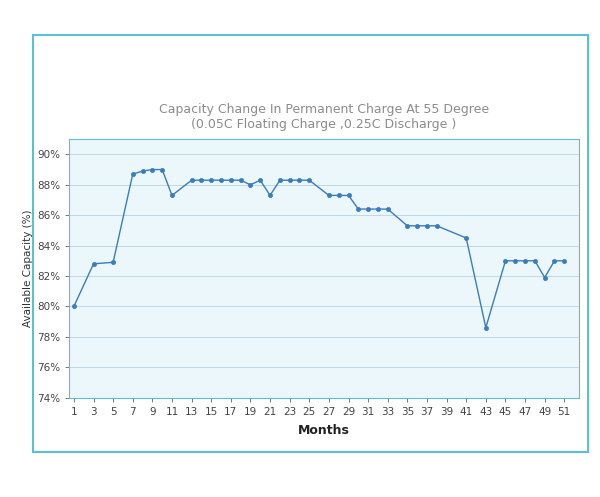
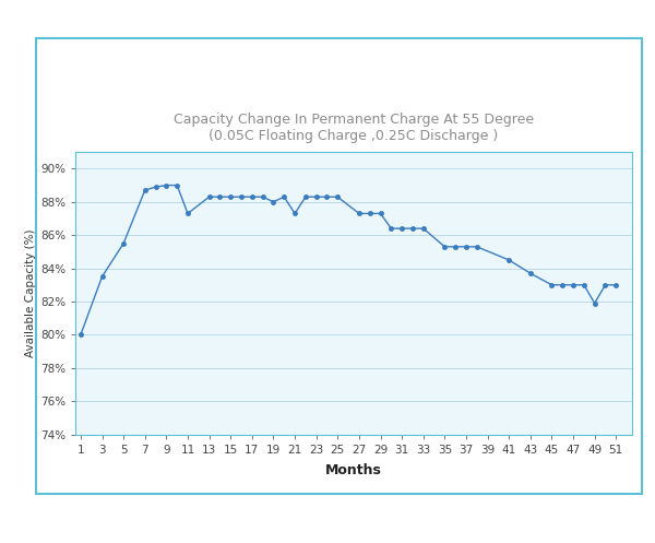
3: 82.8% -> 83.5%
5: 82.9% -> 85.5%
43: 78.6% -> 83.7%
